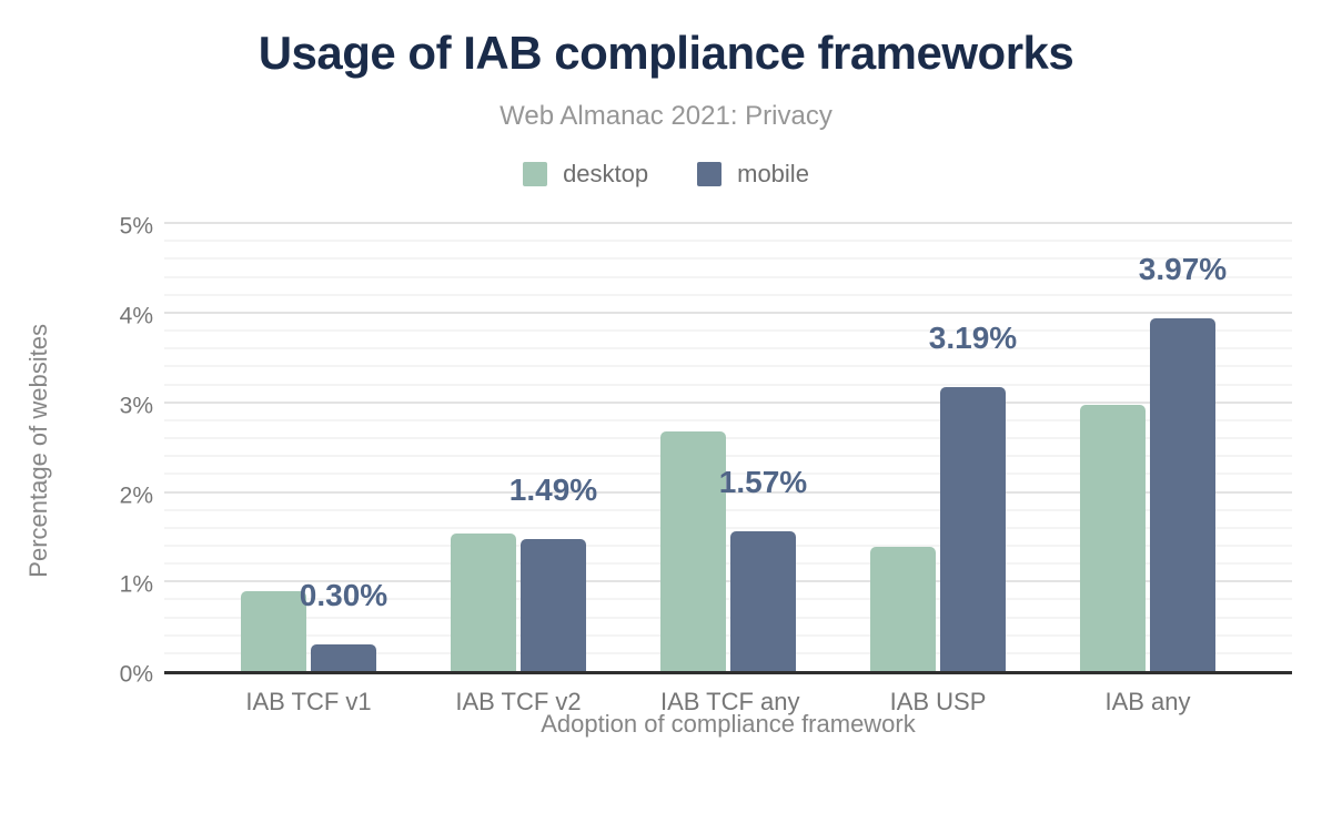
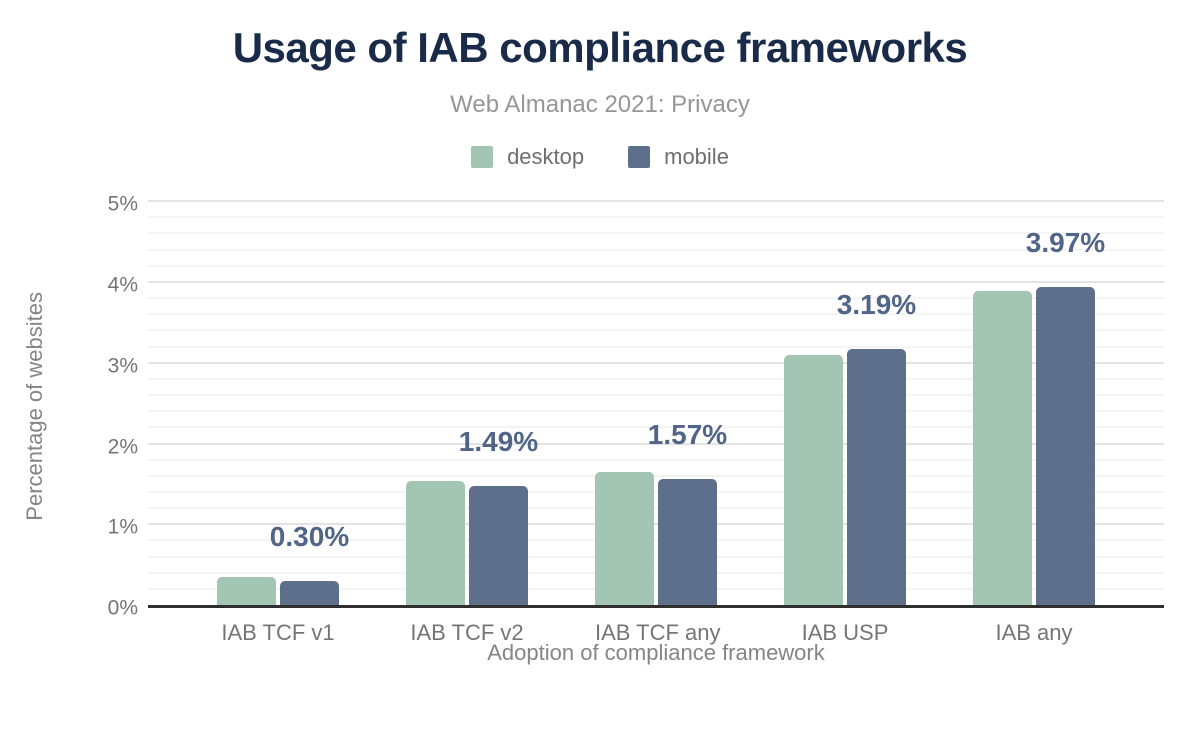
desktop/IAB TCF v1: 0.9% -> 0.3%
desktop/IAB TCF any: 2.7% -> 1.7%
desktop/IAB USP: 1.4% -> 3.1%
desktop/IAB any: 3.0% -> 3.9%
